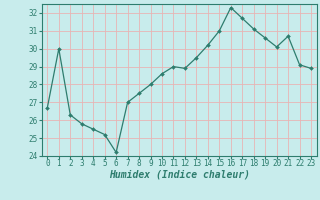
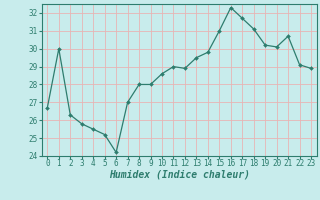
8: 27.5 -> 28.0
14: 30.2 -> 29.8
19: 30.6 -> 30.2
